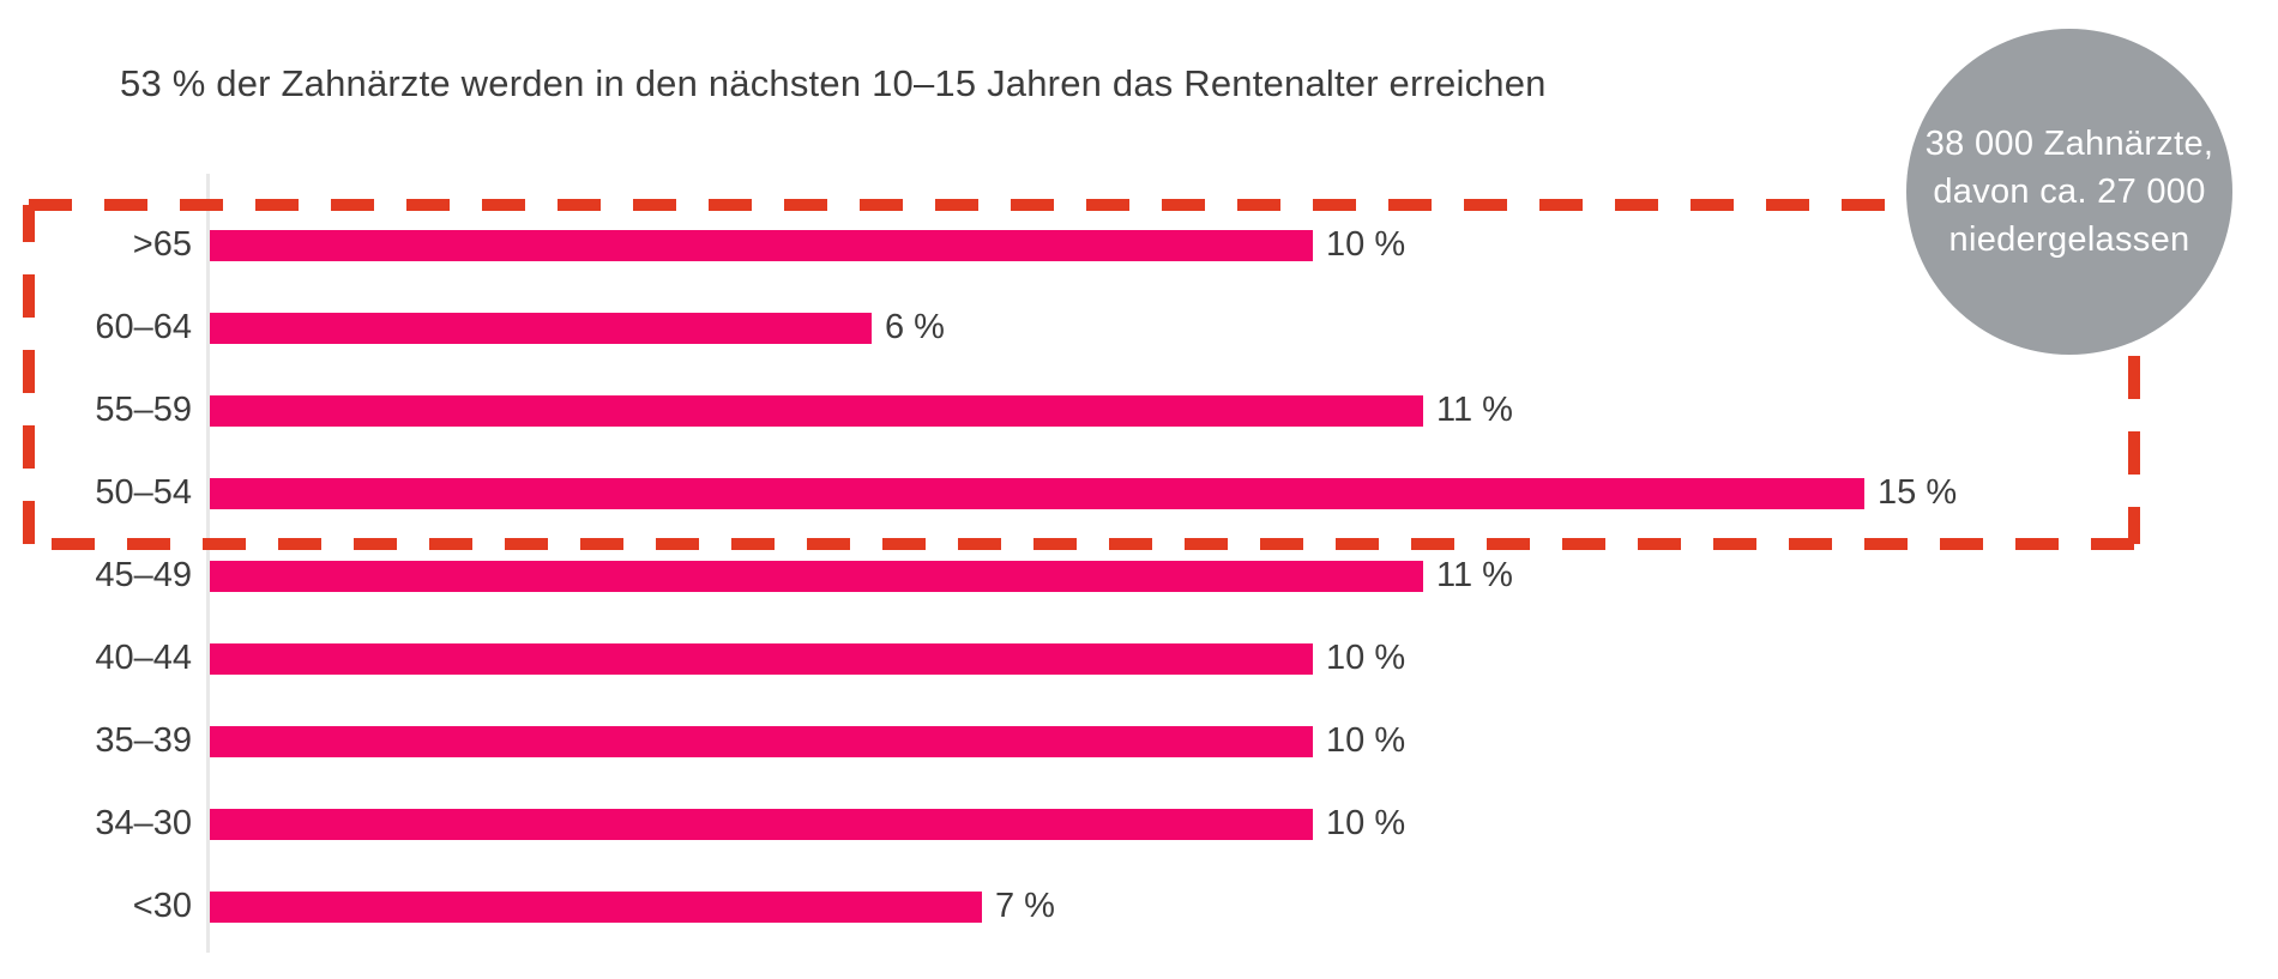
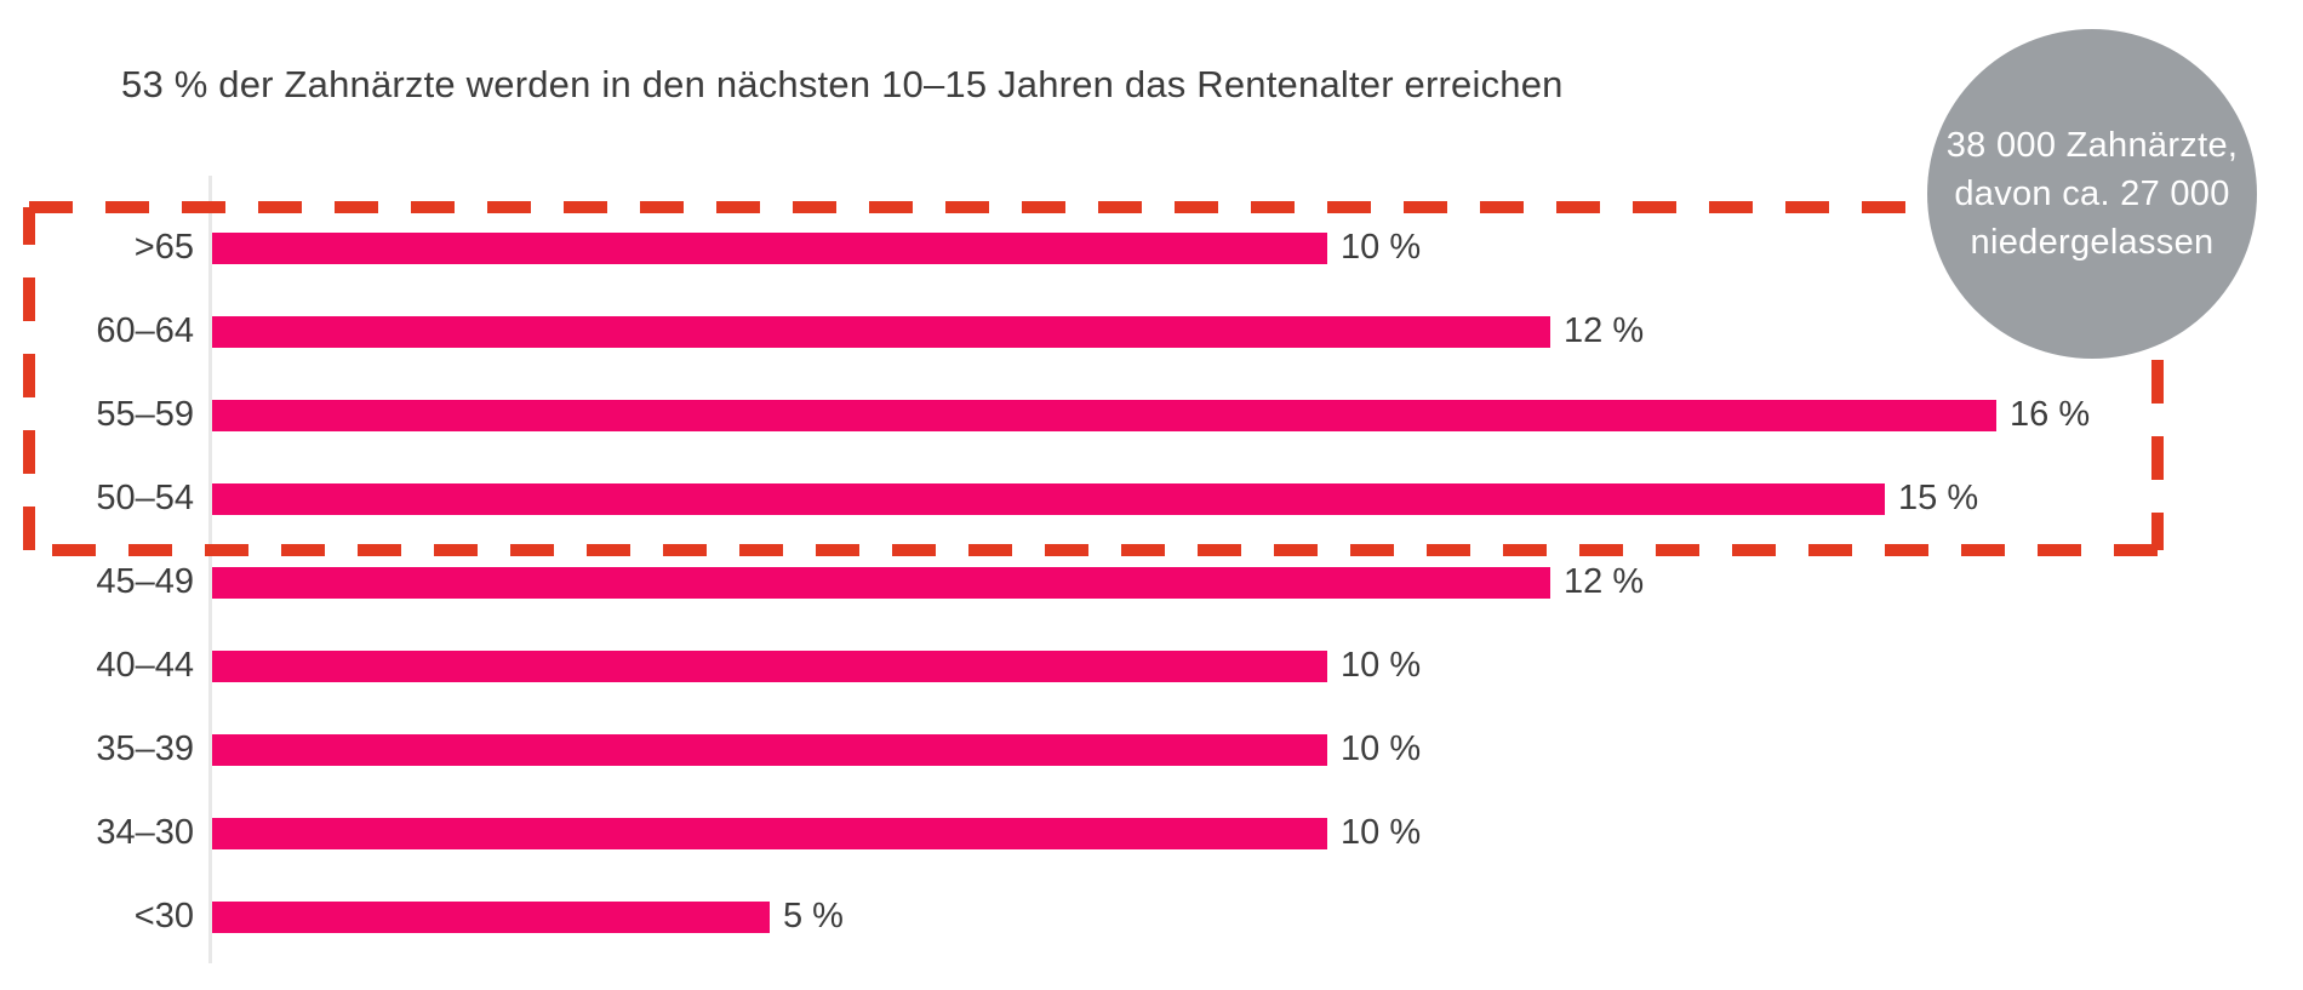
60–64: 6 -> 12
55–59: 11 -> 16
45–49: 11 -> 12
<30: 7 -> 5
